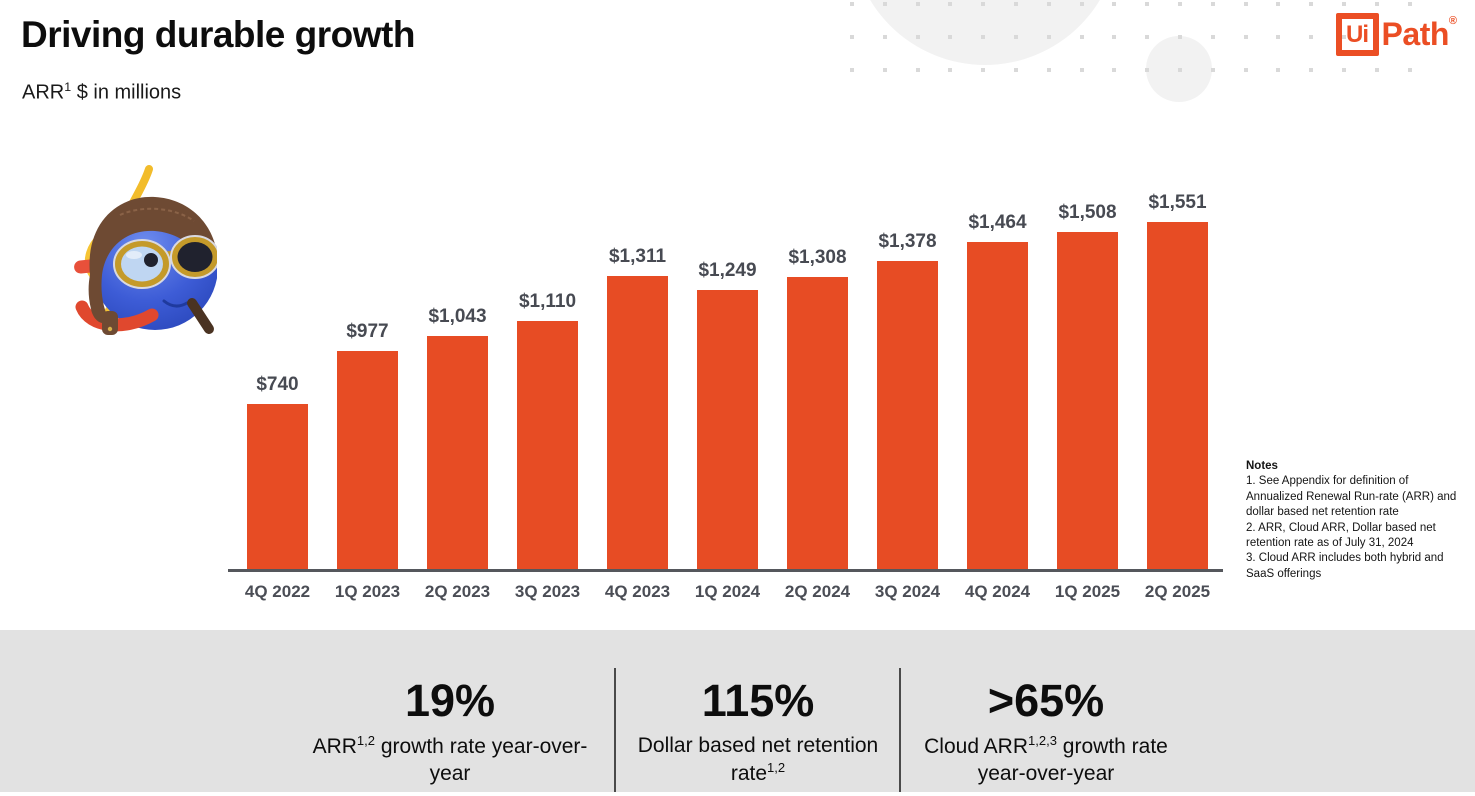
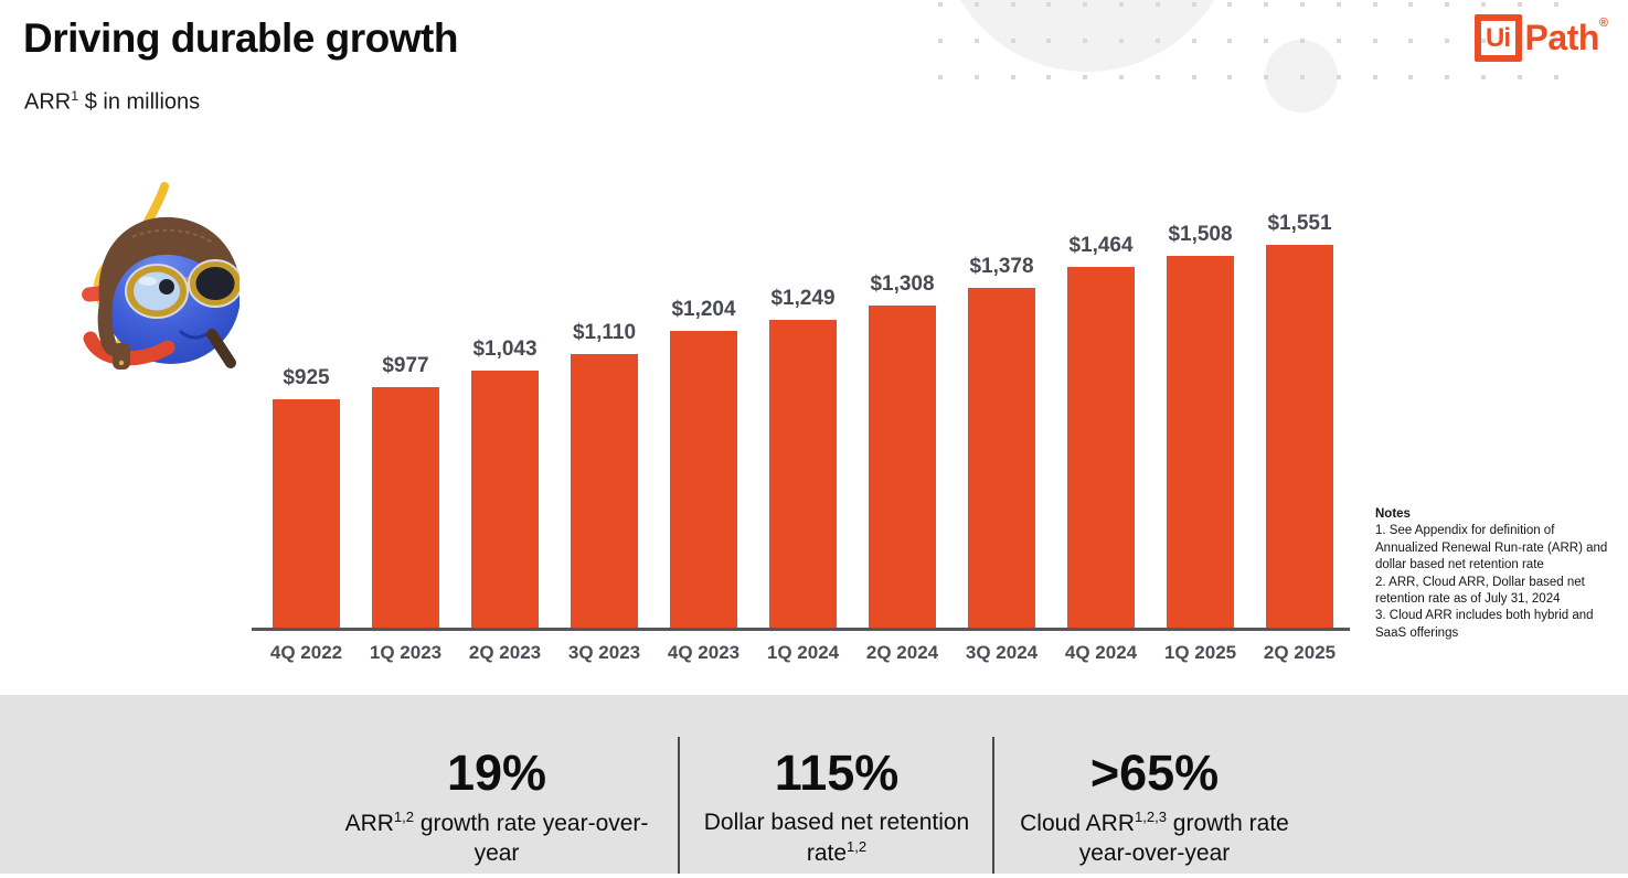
4Q 2022: $740 -> $925
4Q 2023: $1,311 -> $1,204
